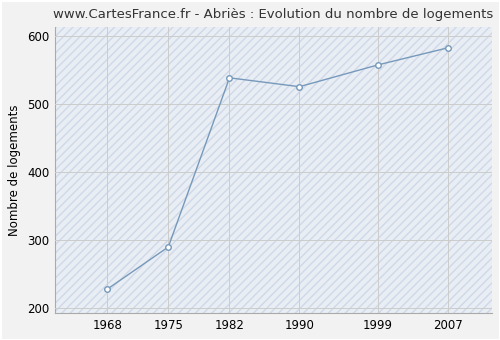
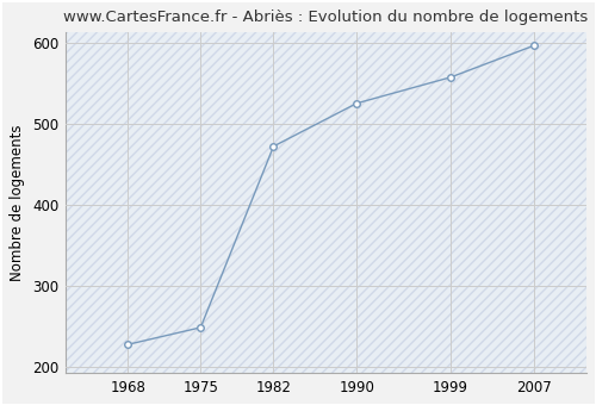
1975: 290 -> 249
1982: 538 -> 472
2007: 582 -> 596
